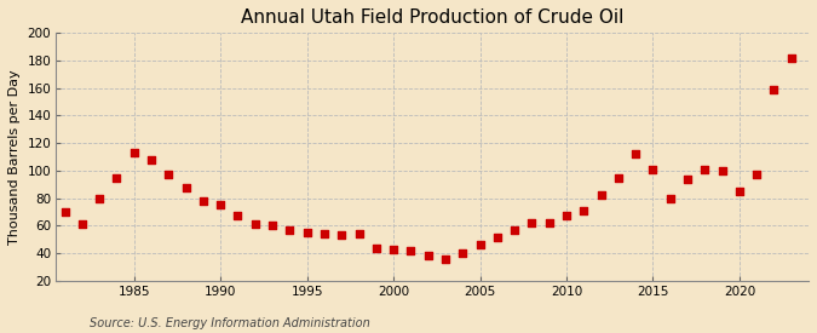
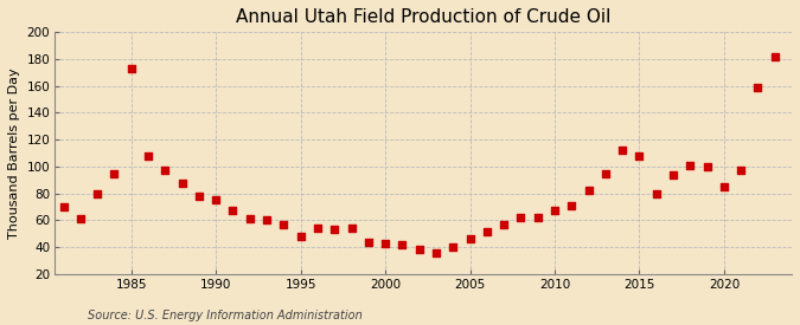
1985: 113 -> 173
1995: 55 -> 48
2015: 101 -> 108
